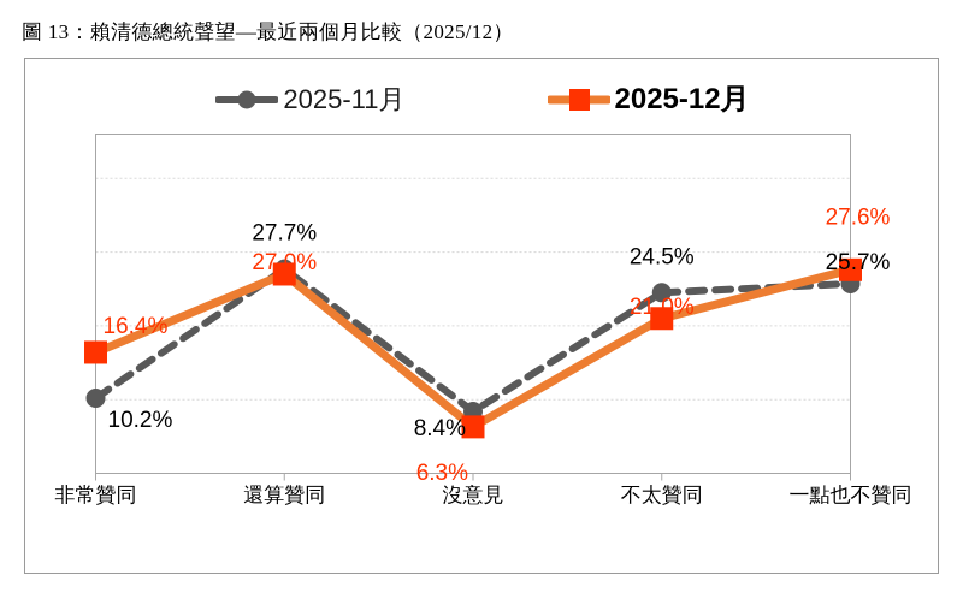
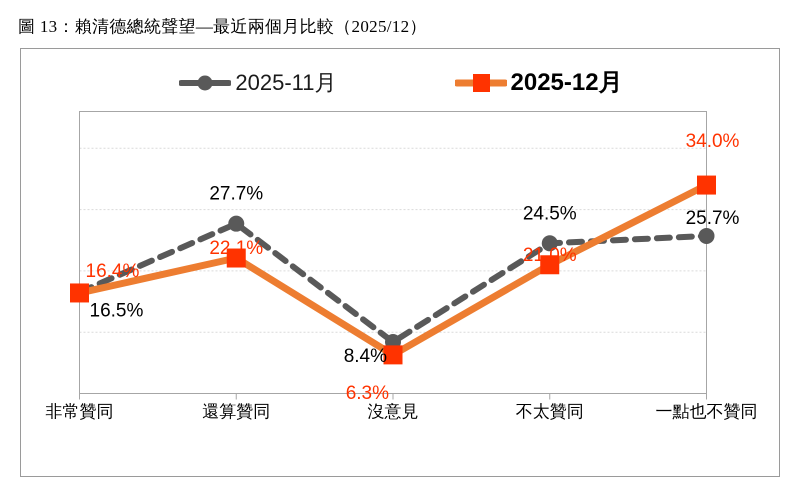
2025-11月/非常贊同: 10.2% -> 16.5%
2025-12月/還算贊同: 27.0% -> 22.1%
2025-12月/一點也不贊同: 27.6% -> 34.0%
